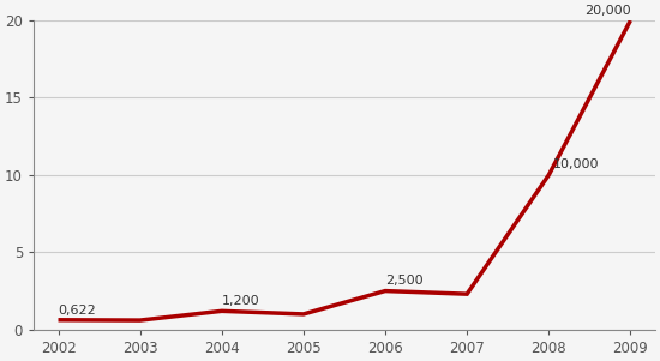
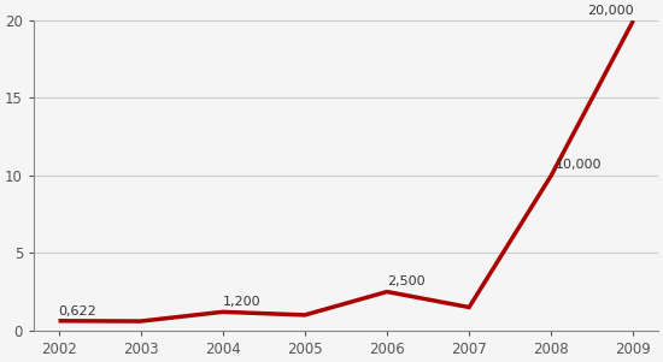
2007: 2.3 -> 1.5
